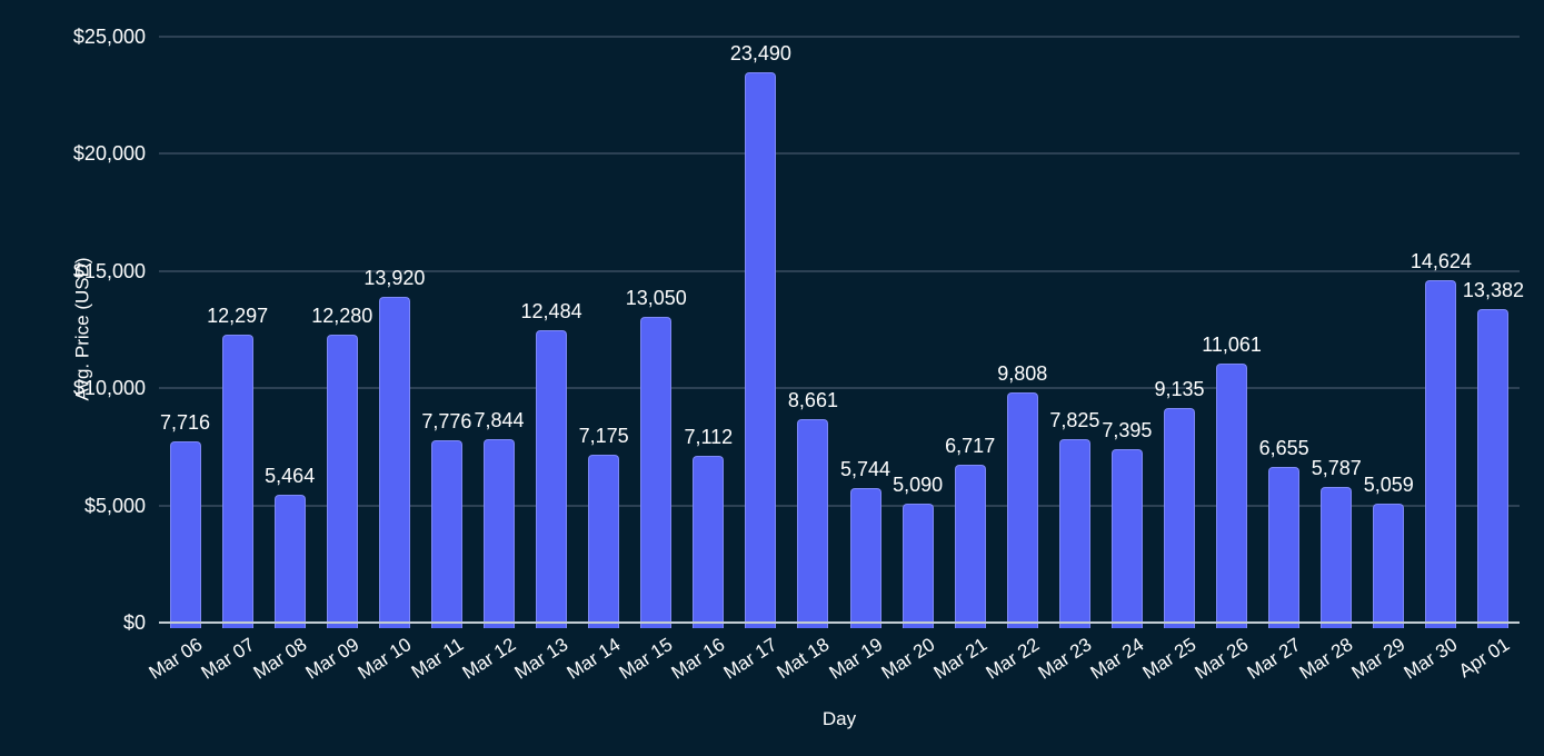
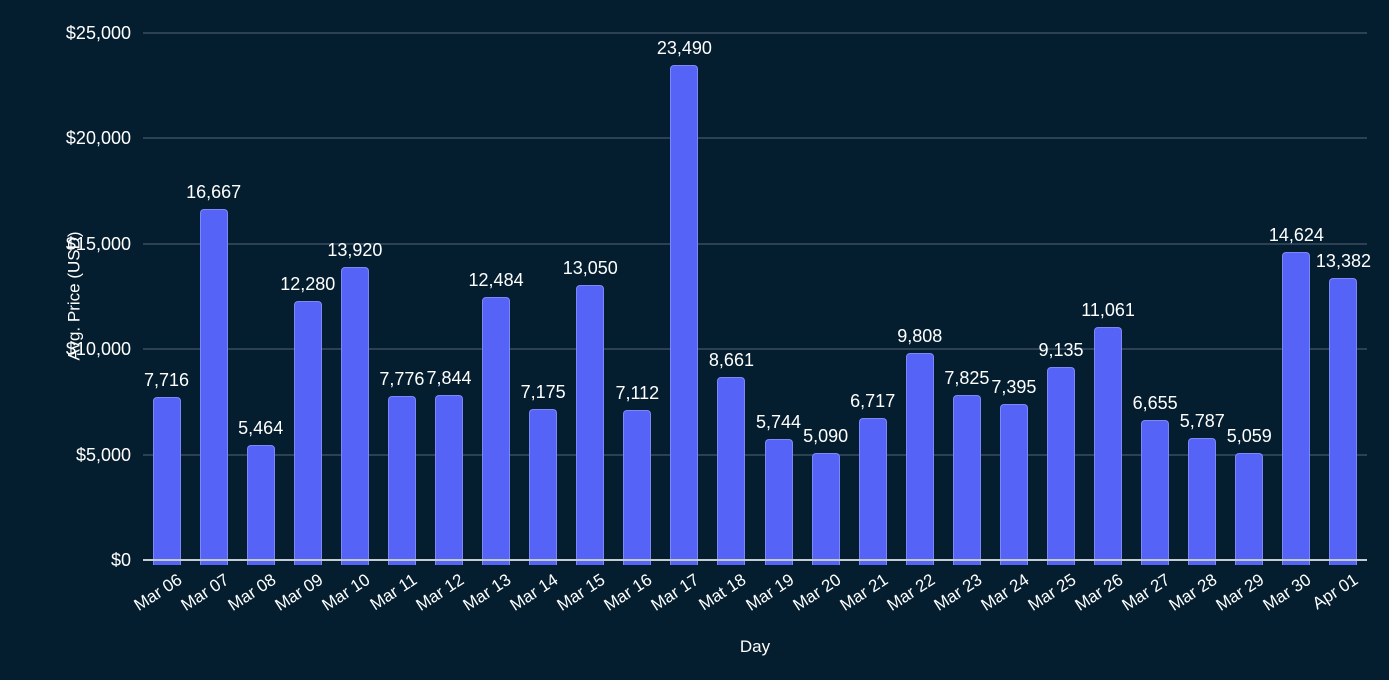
Mar 07: 12,297 -> 16,667
